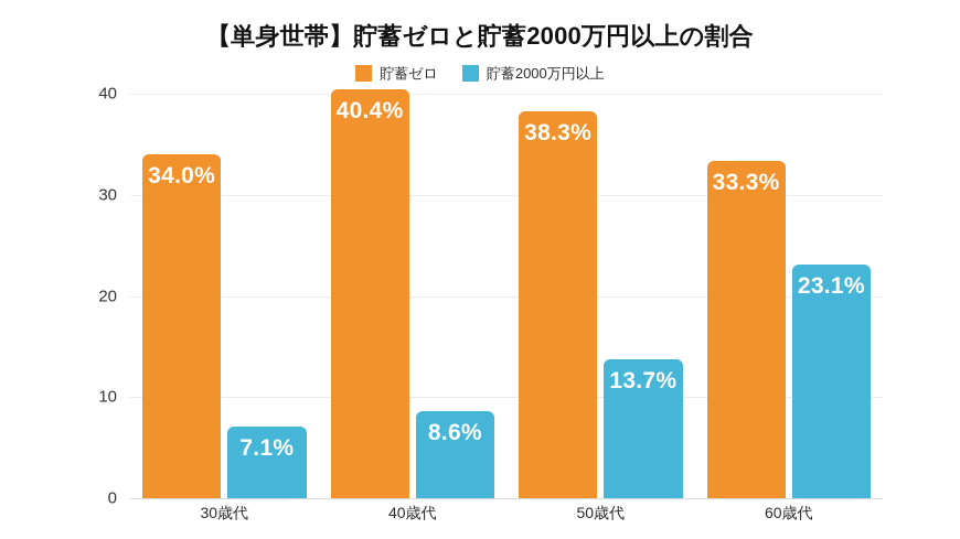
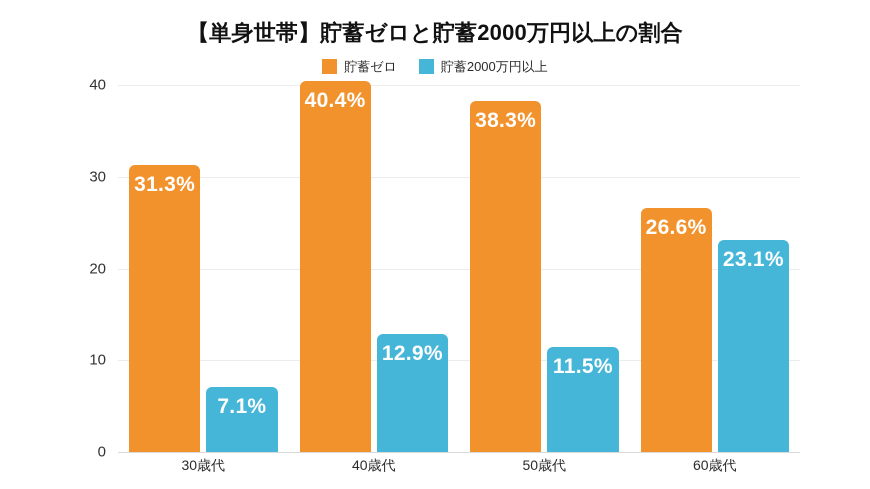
貯蓄ゼロ/30歳代: 34.0% -> 31.3%
貯蓄2000万円以上/40歳代: 8.6% -> 12.9%
貯蓄2000万円以上/50歳代: 13.7% -> 11.5%
貯蓄ゼロ/60歳代: 33.3% -> 26.6%
